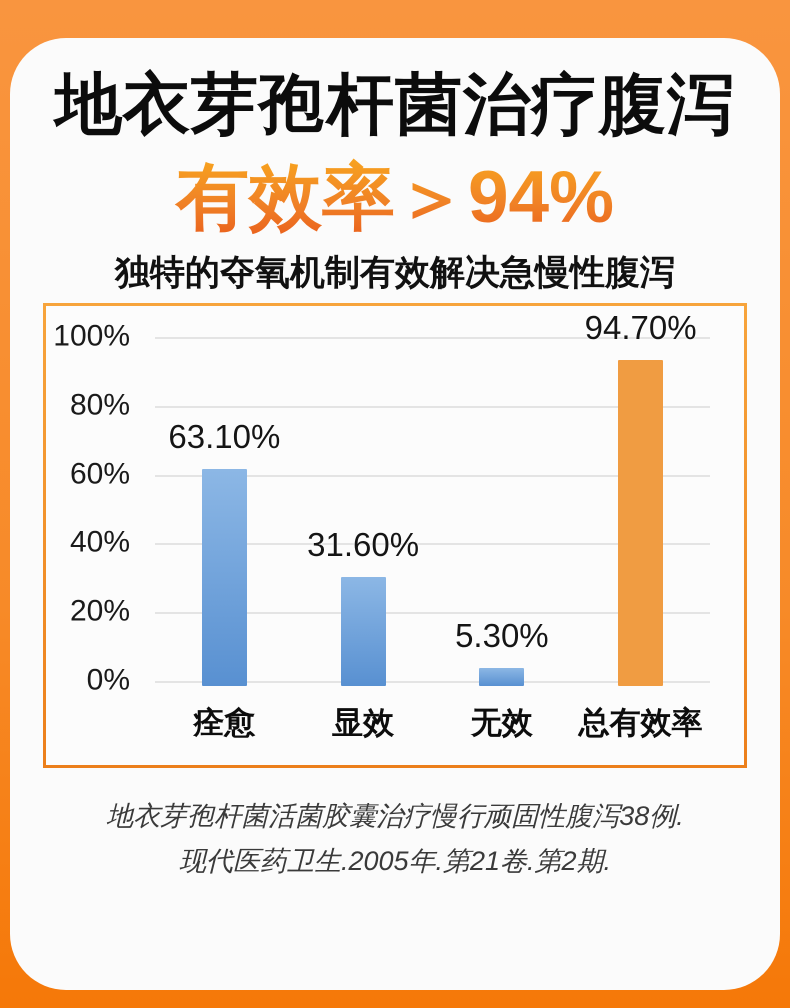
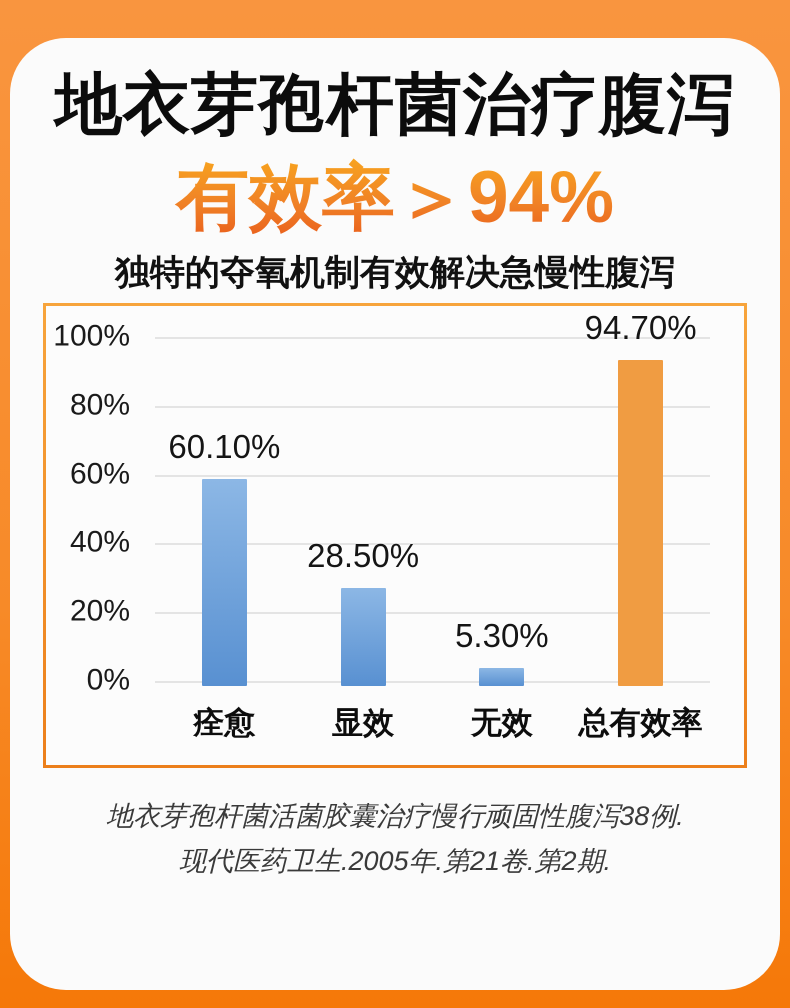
痊愈: 63.10% -> 60.10%
显效: 31.60% -> 28.50%
